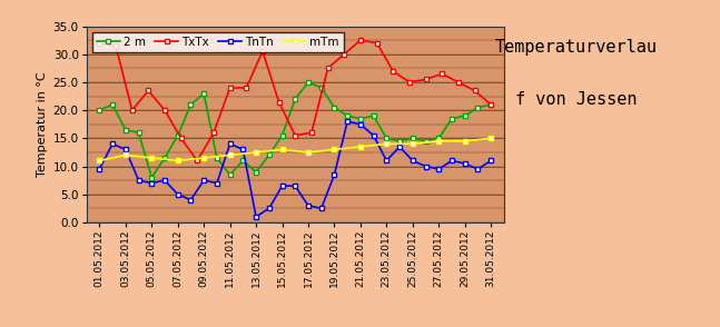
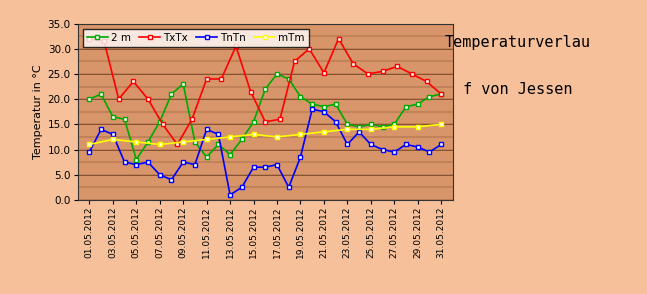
TnTn/17.05.2012: 3.0 -> 7.0
TxTx/21.05.2012: 32.5 -> 25.2
